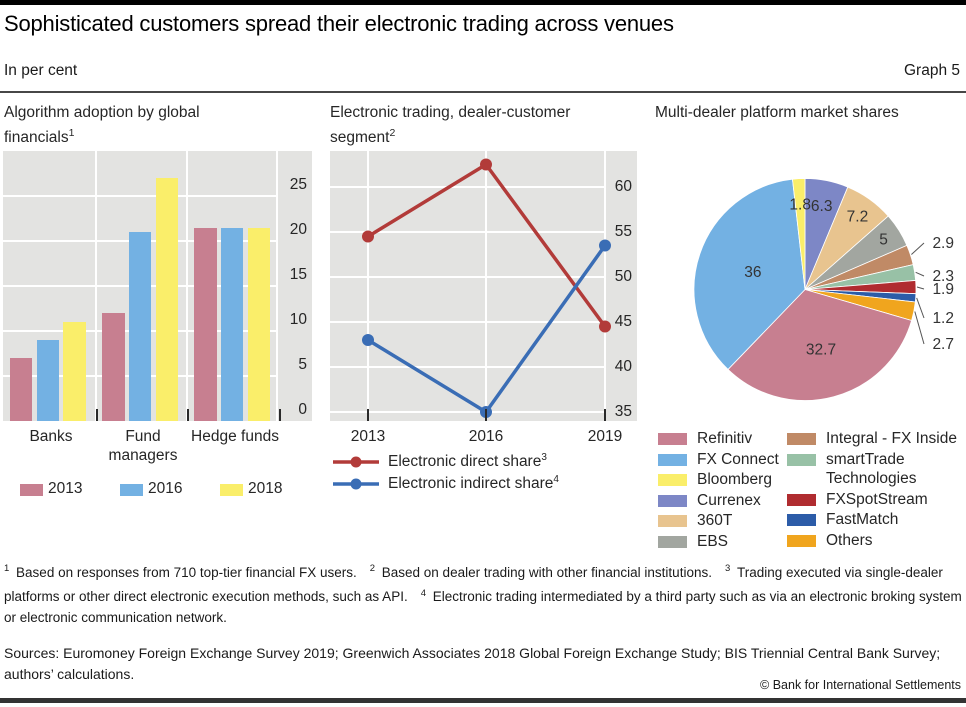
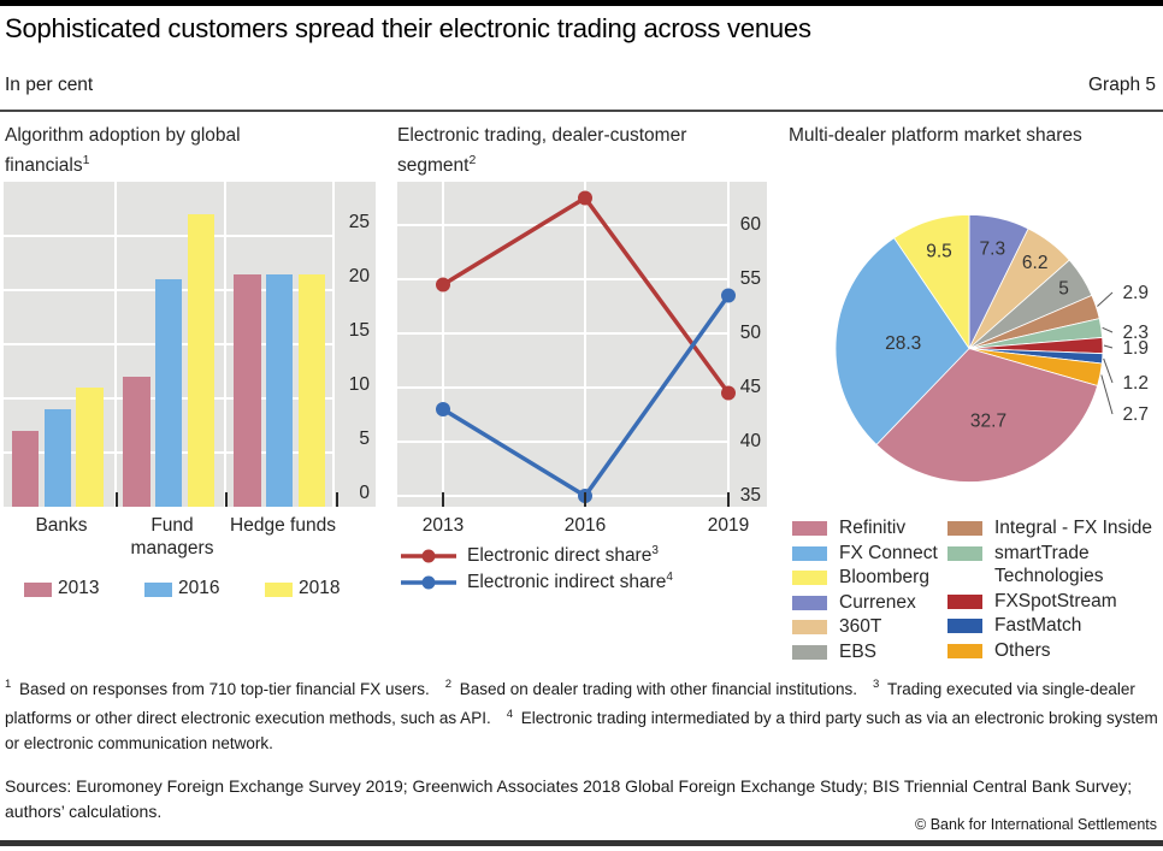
Multi-dealer platform market shares/Currenex: 6.3 -> 7.3
Multi-dealer platform market shares/360T: 7.2 -> 6.2
Multi-dealer platform market shares/FX Connect: 36 -> 28.3
Multi-dealer platform market shares/Bloomberg: 1.8 -> 9.5
